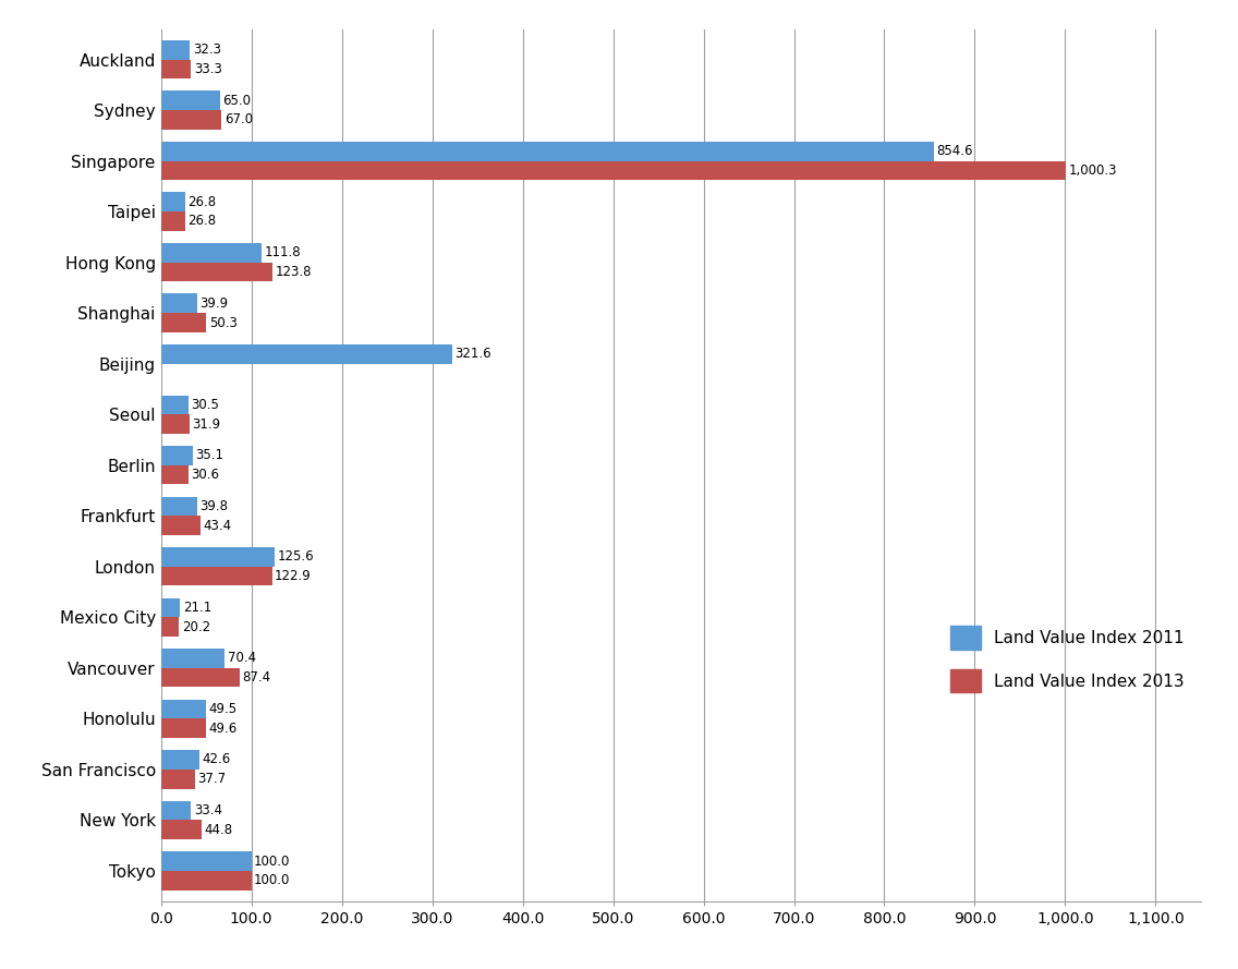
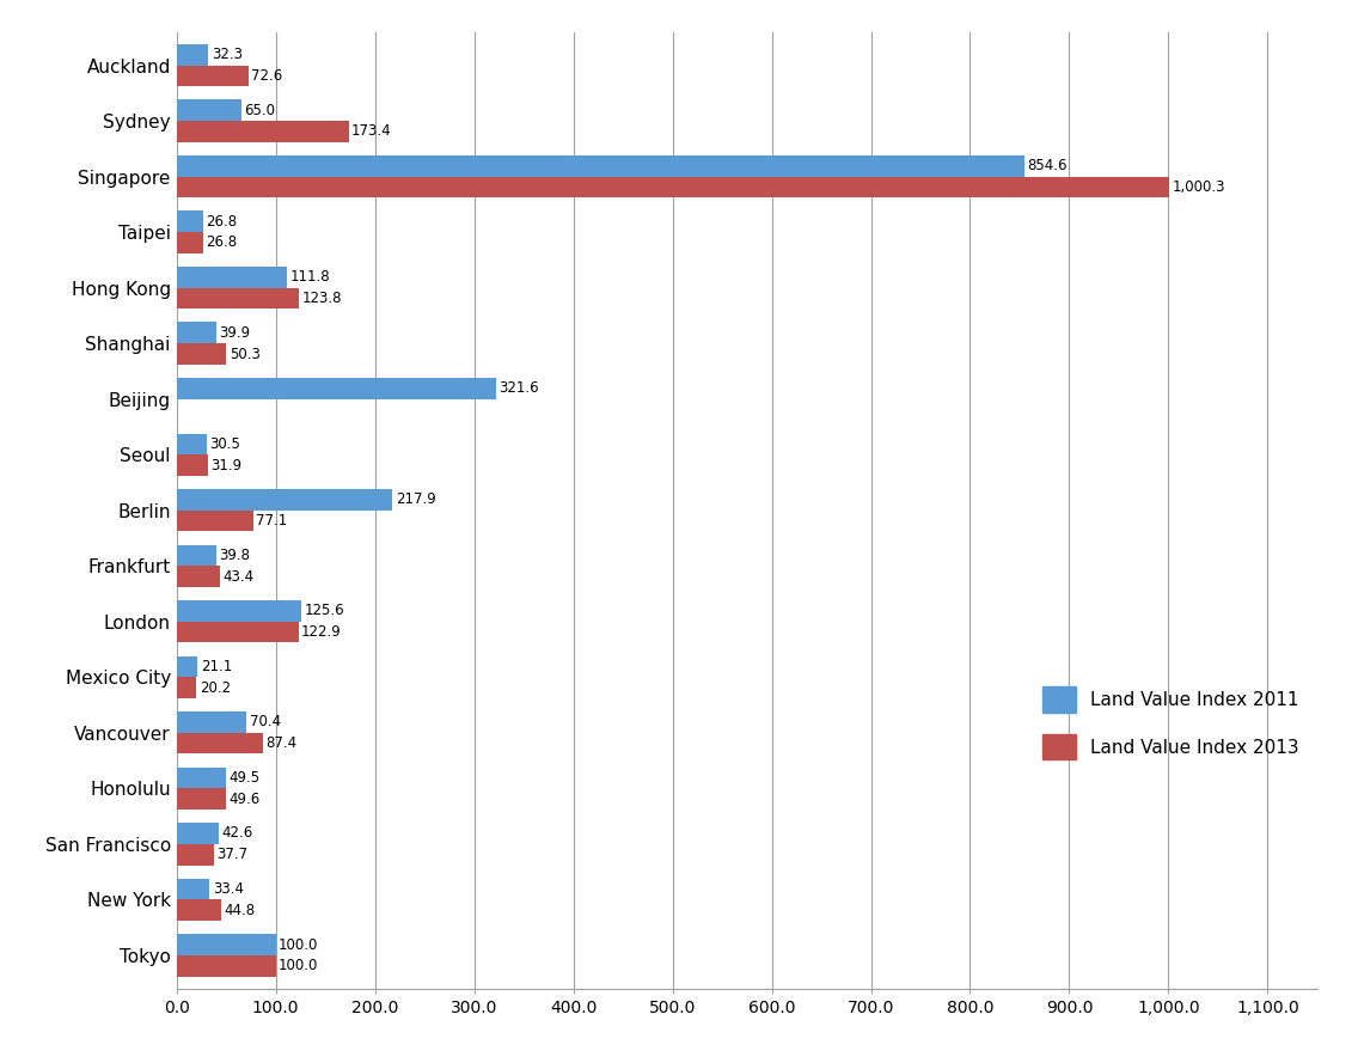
Land Value Index 2013/Auckland: 33.3 -> 72.6
Land Value Index 2013/Sydney: 67.0 -> 173.4
Land Value Index 2011/Berlin: 35.1 -> 217.9
Land Value Index 2013/Berlin: 30.6 -> 77.1
